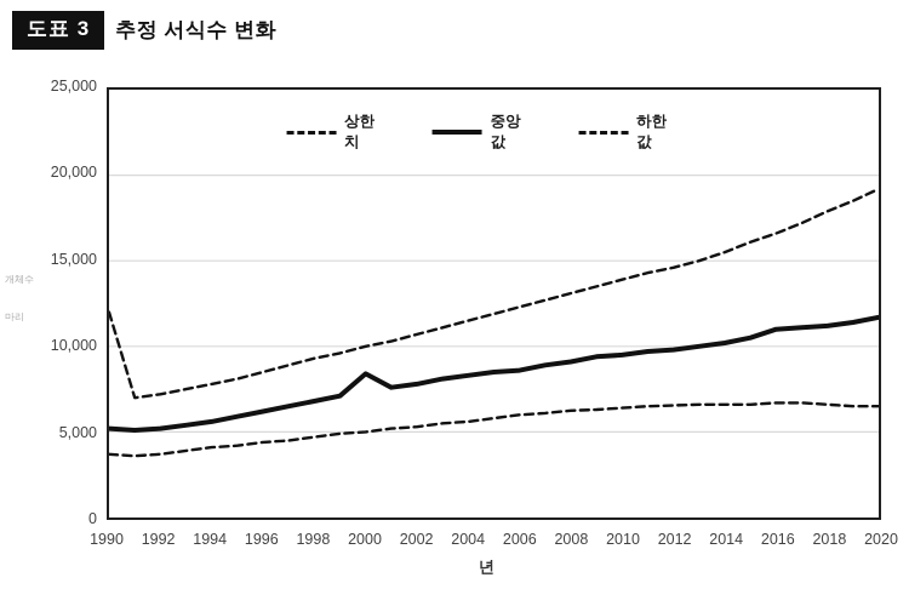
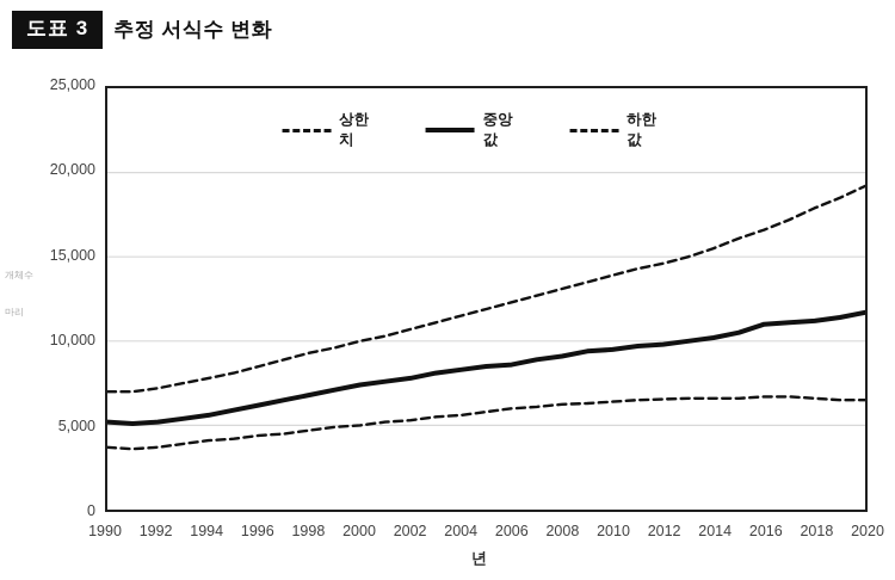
상한치/1990: 12000 -> 7000
중앙값/2000: 8400 -> 7400
